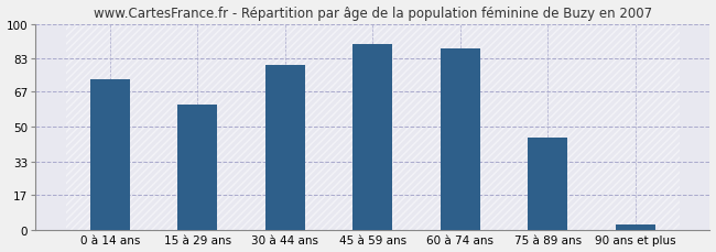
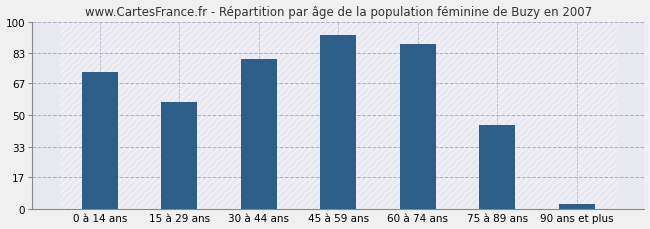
15 à 29 ans: 61 -> 57
45 à 59 ans: 90 -> 93
